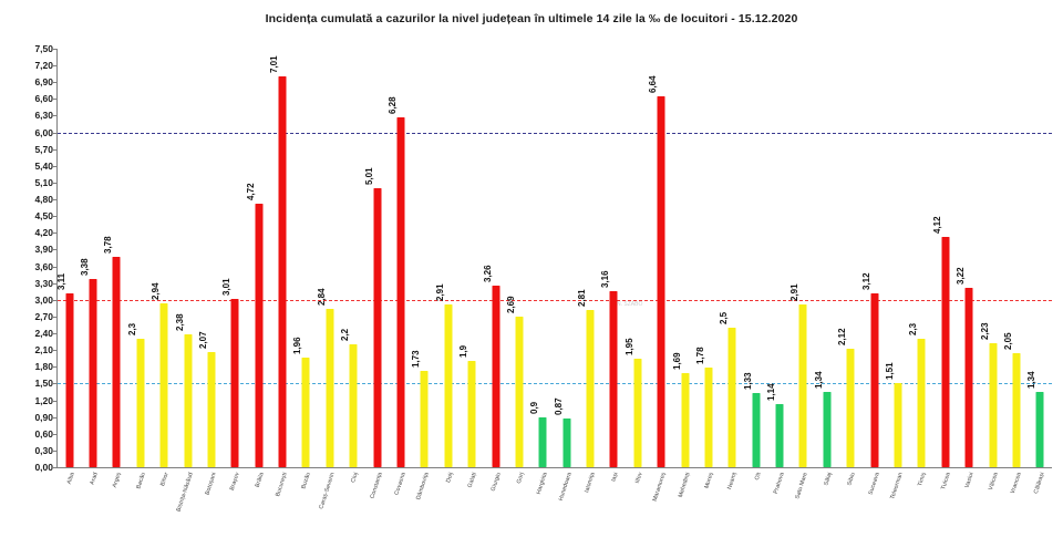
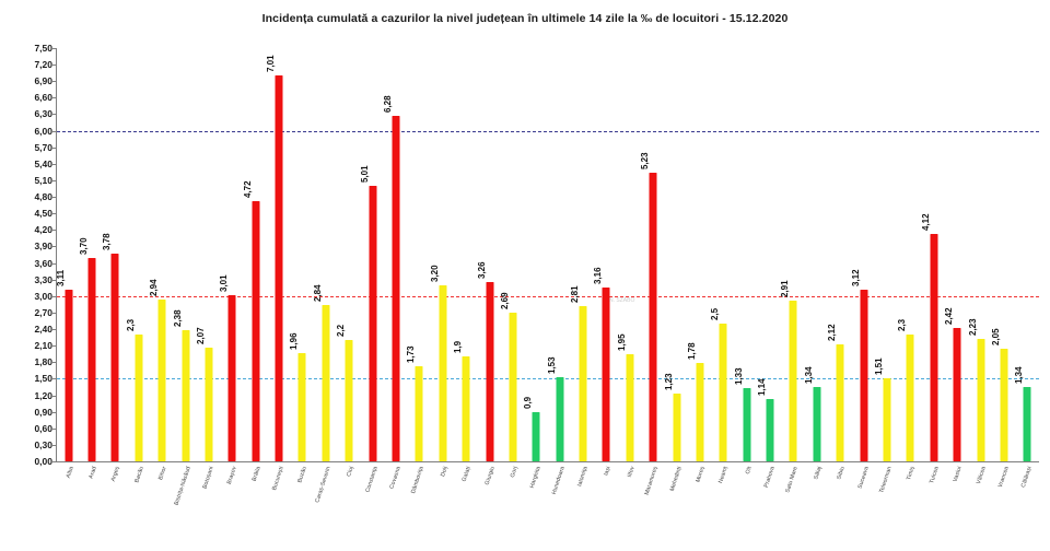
Arad: 3,38 -> 3,70
Dolj: 2,91 -> 3,20
Hunedoara: 0,87 -> 1,53
Maramureș: 6,64 -> 5,23
Mehedinți: 1,69 -> 1,23
Vaslui: 3,22 -> 2,42
